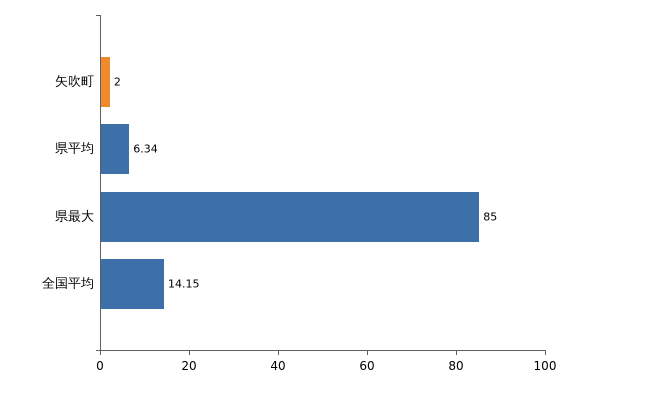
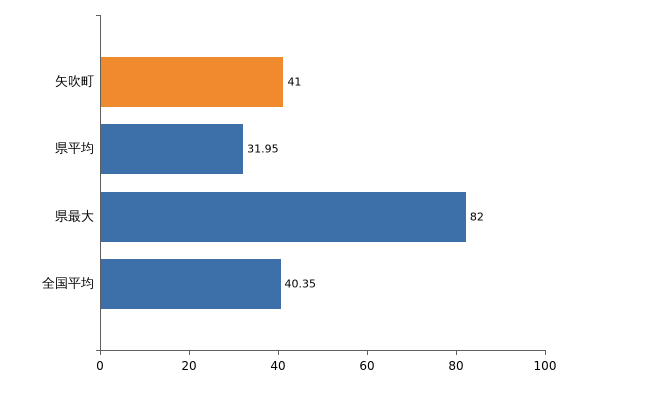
矢吹町: 2 -> 41
県平均: 6.34 -> 31.95
県最大: 85 -> 82
全国平均: 14.15 -> 40.35
